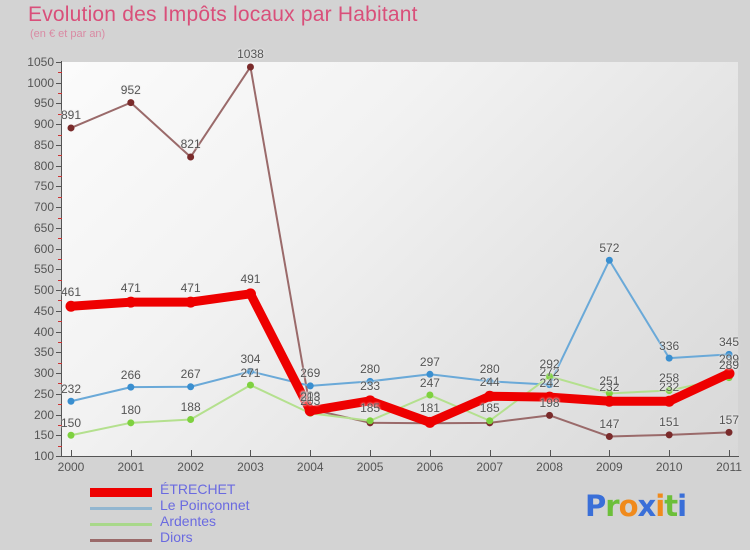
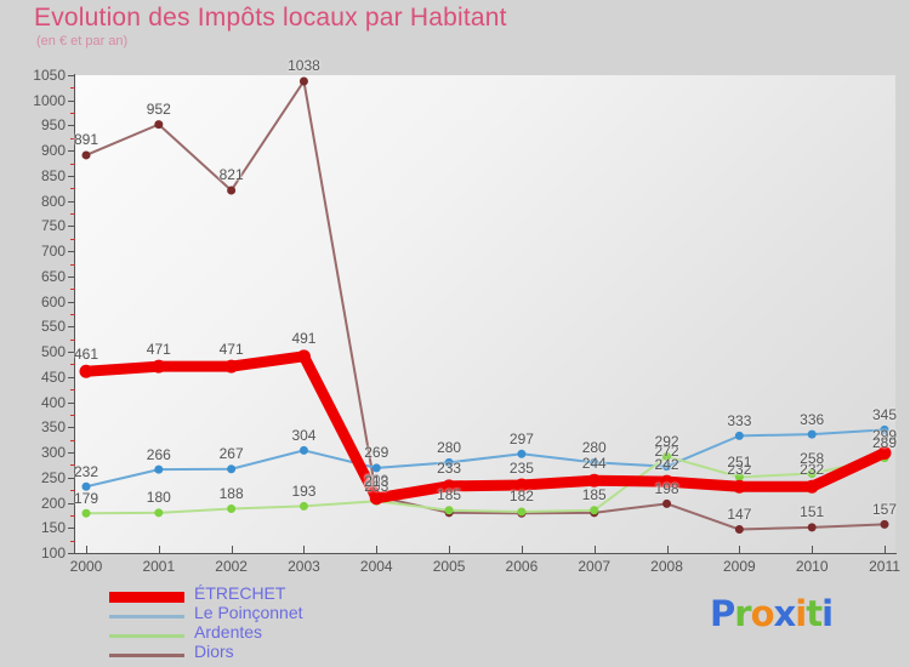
Ardentes/2000: 150 -> 179
Ardentes/2003: 271 -> 193
ÉTRECHET/2006: 181 -> 235
Ardentes/2006: 247 -> 182
Le Poinçonnet/2009: 572 -> 333
